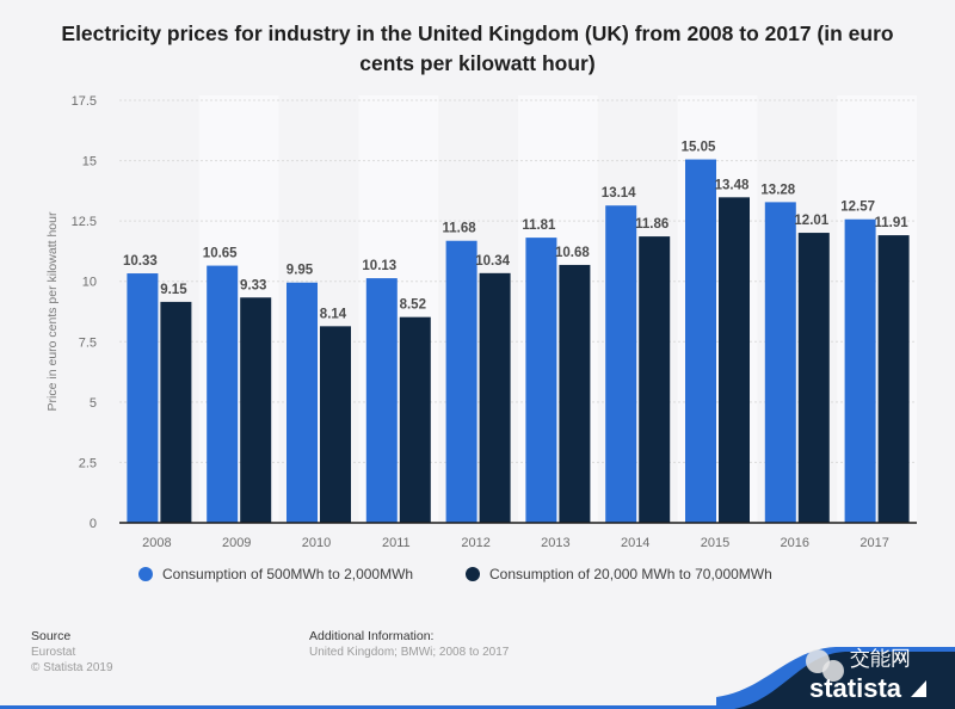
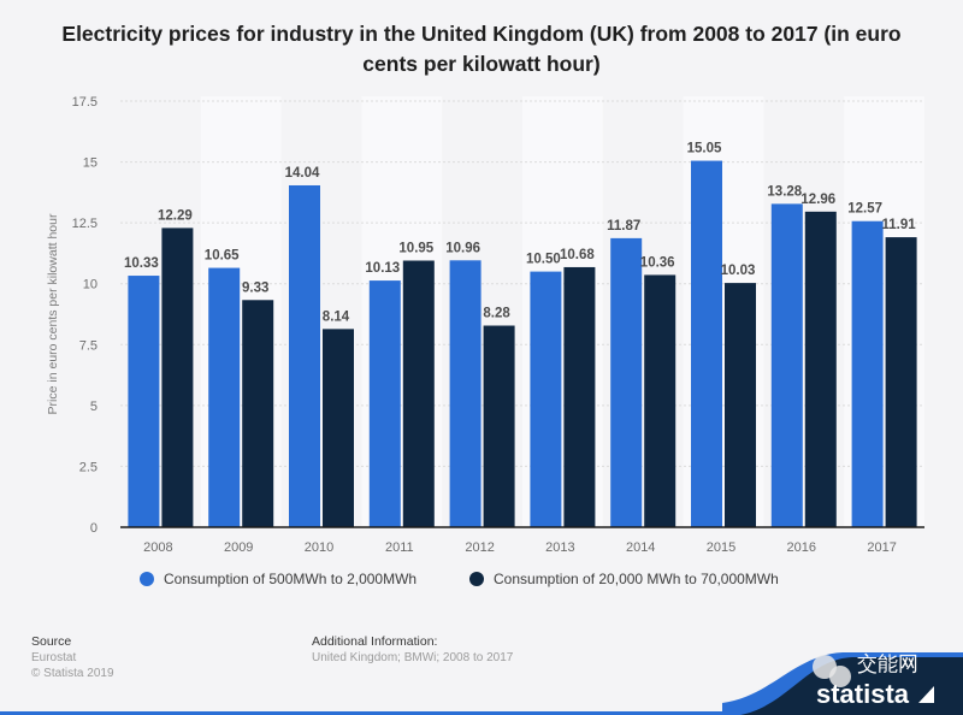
Consumption of 20,000 MWh to 70,000MWh/2008: 9.15 -> 12.29
Consumption of 500MWh to 2,000MWh/2010: 9.95 -> 14.04
Consumption of 20,000 MWh to 70,000MWh/2011: 8.52 -> 10.95
Consumption of 500MWh to 2,000MWh/2012: 11.68 -> 10.96
Consumption of 20,000 MWh to 70,000MWh/2012: 10.34 -> 8.28
Consumption of 500MWh to 2,000MWh/2013: 11.81 -> 10.50
Consumption of 500MWh to 2,000MWh/2014: 13.14 -> 11.87
Consumption of 20,000 MWh to 70,000MWh/2014: 11.86 -> 10.36
Consumption of 20,000 MWh to 70,000MWh/2015: 13.48 -> 10.03
Consumption of 20,000 MWh to 70,000MWh/2016: 12.01 -> 12.96
